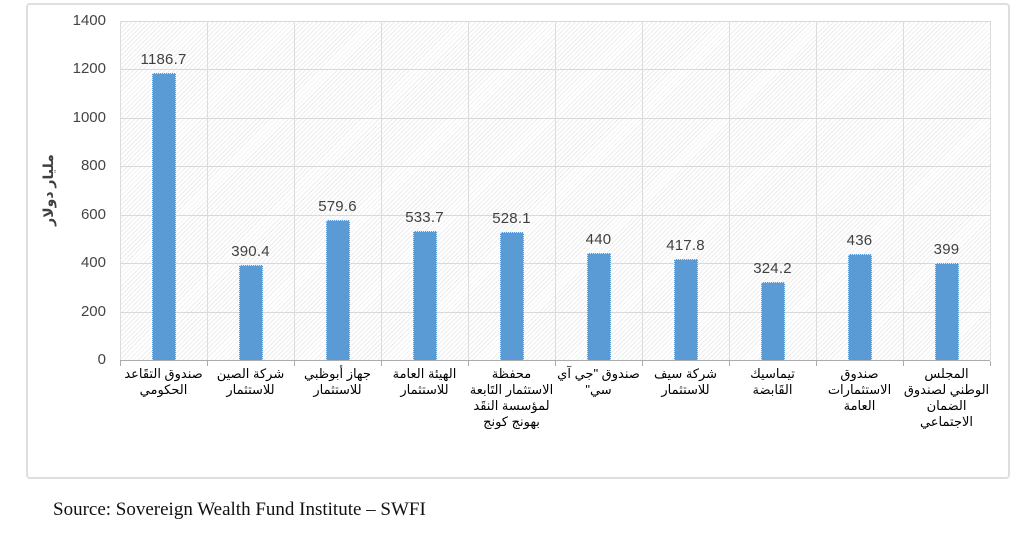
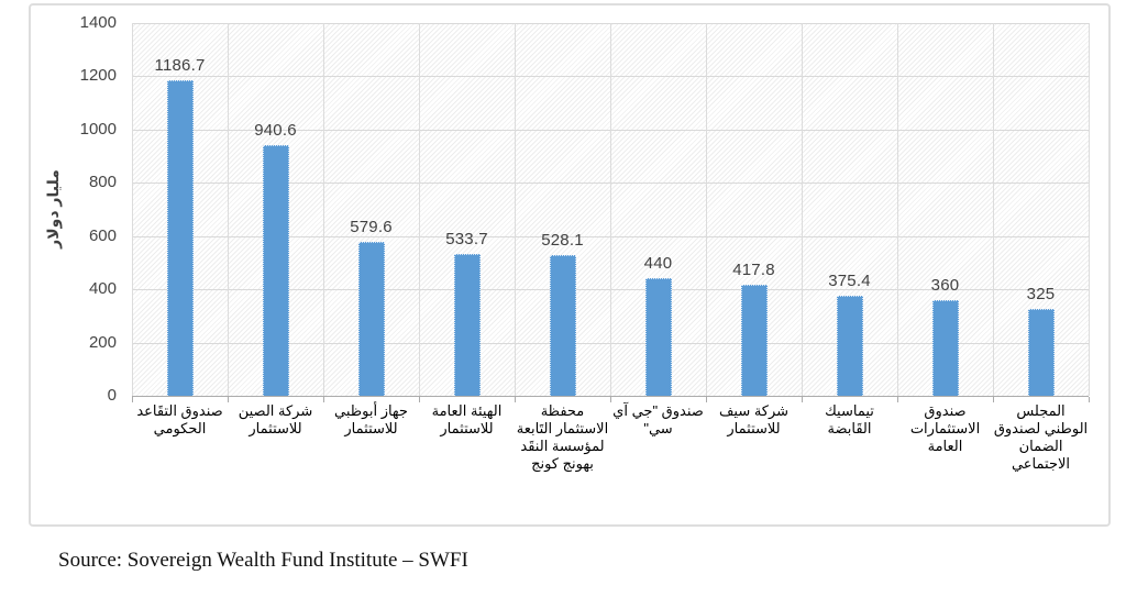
شركة الصين للاستثمار: 390.4 -> 940.6
تيماسيك القَابضة: 324.2 -> 375.4
صندوق الاستثمارات العامة: 436 -> 360
المجلس الوطني لصندوق الضمان الاجتماعي: 399 -> 325
